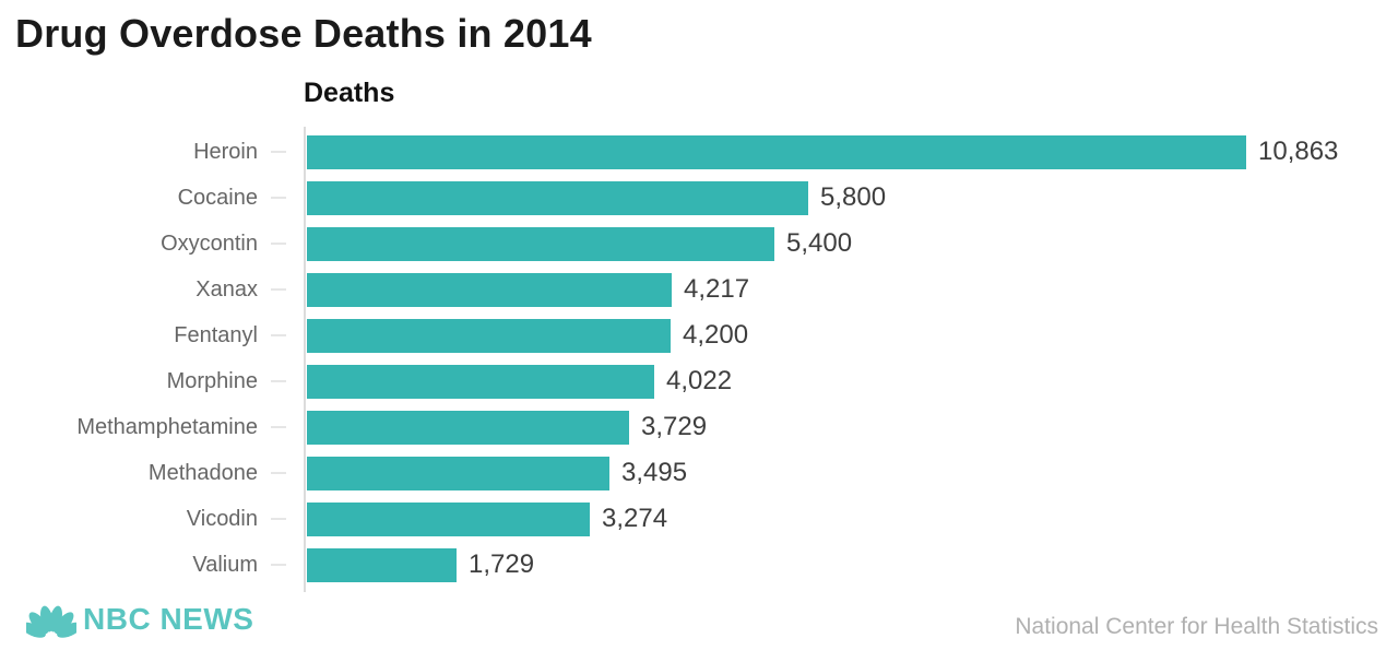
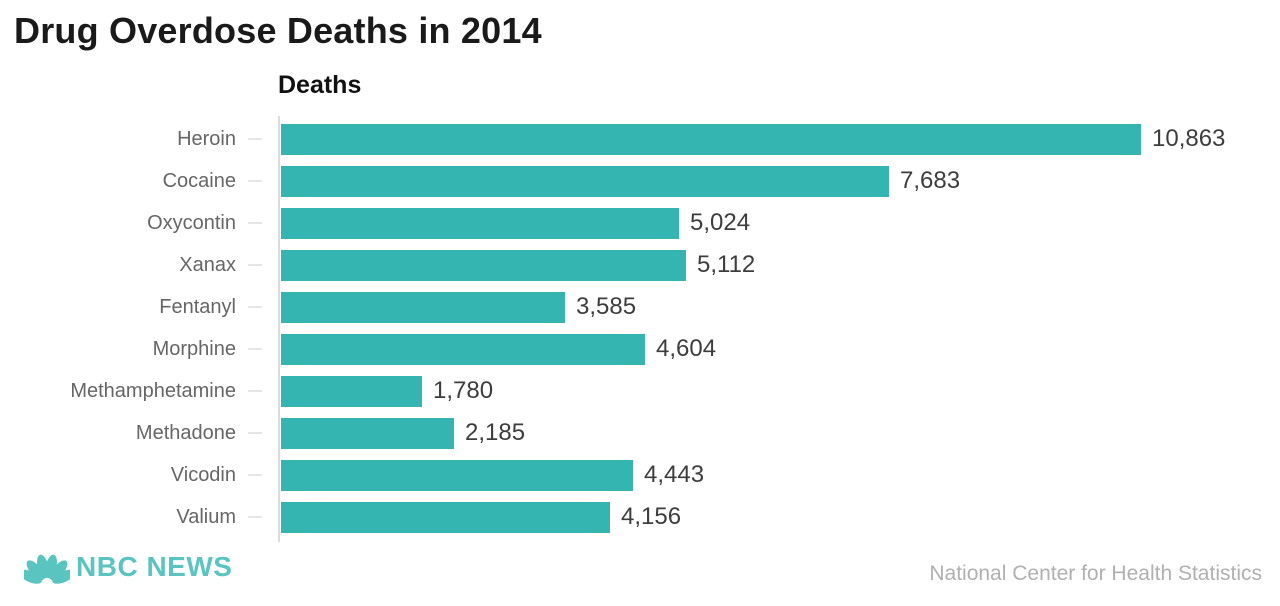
Cocaine: 5,800 -> 7,683
Oxycontin: 5,400 -> 5,024
Xanax: 4,217 -> 5,112
Fentanyl: 4,200 -> 3,585
Morphine: 4,022 -> 4,604
Methamphetamine: 3,729 -> 1,780
Methadone: 3,495 -> 2,185
Vicodin: 3,274 -> 4,443
Valium: 1,729 -> 4,156
